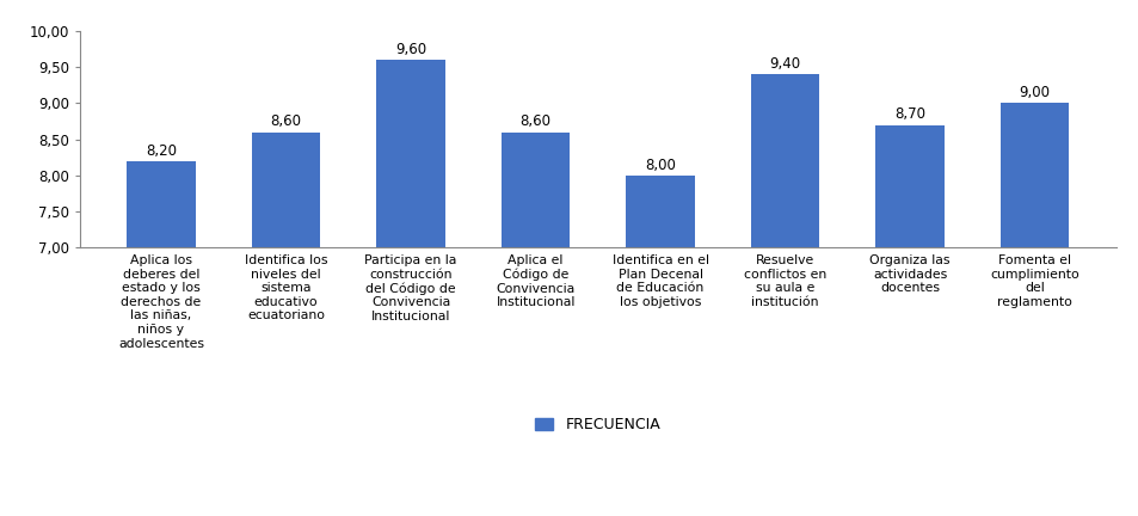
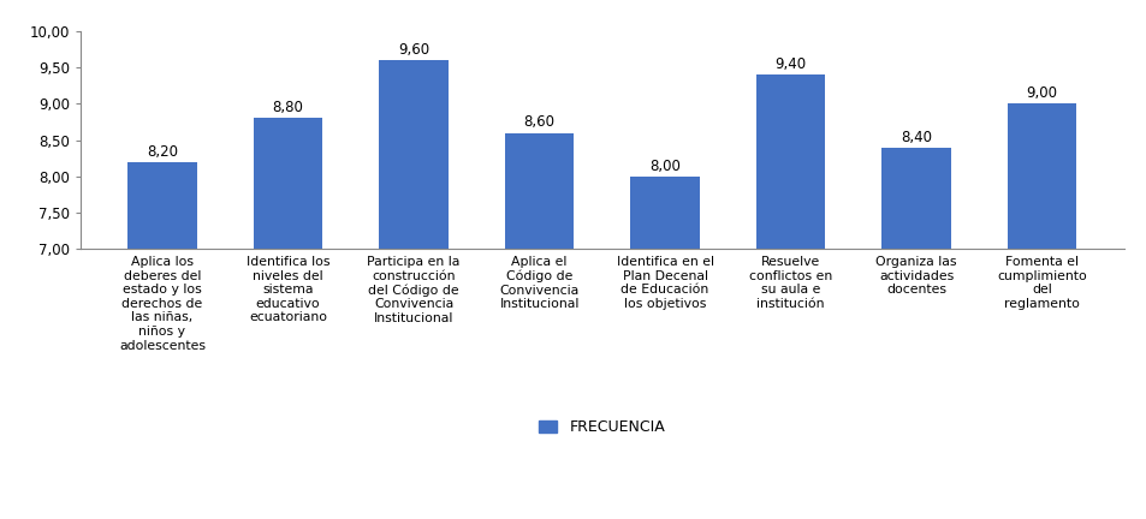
Identifica los niveles del sistema educativo ecuatoriano: 8,60 -> 8,80
Organiza las actividades docentes: 8,70 -> 8,40
